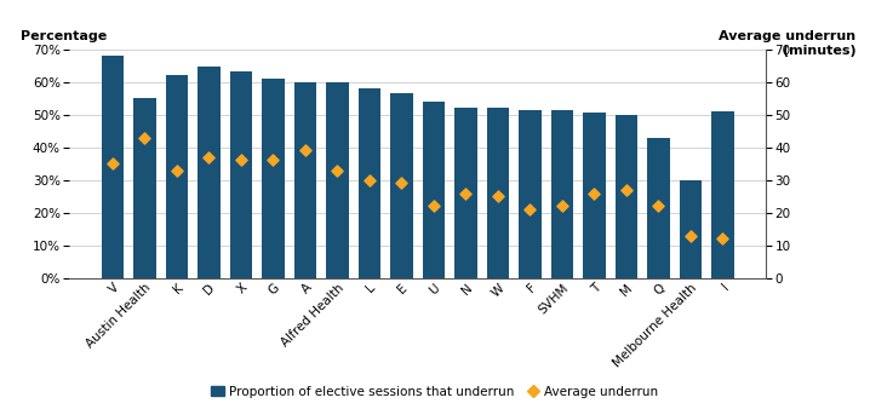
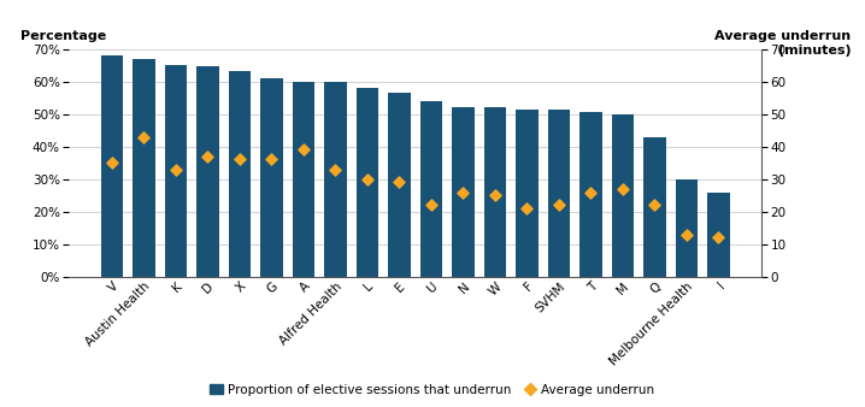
Proportion of elective sessions that underrun/Austin Health: 55.0% -> 67.0%
Proportion of elective sessions that underrun/K: 62.0% -> 65.0%
Proportion of elective sessions that underrun/I: 51.0% -> 26.0%
